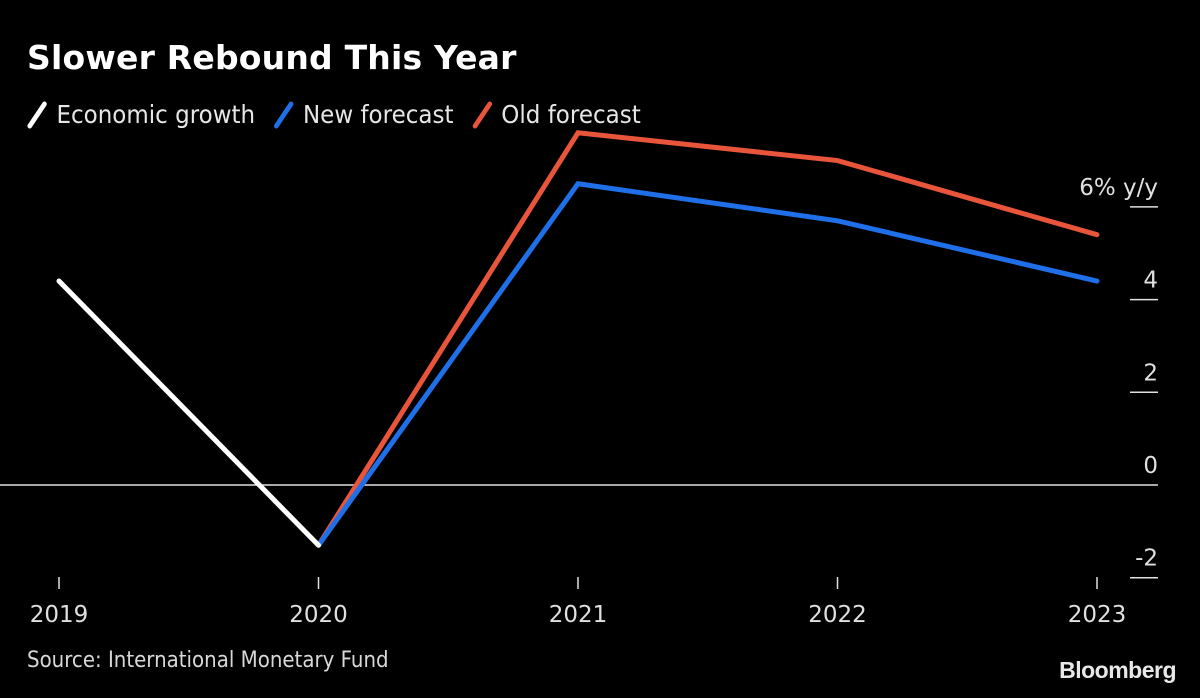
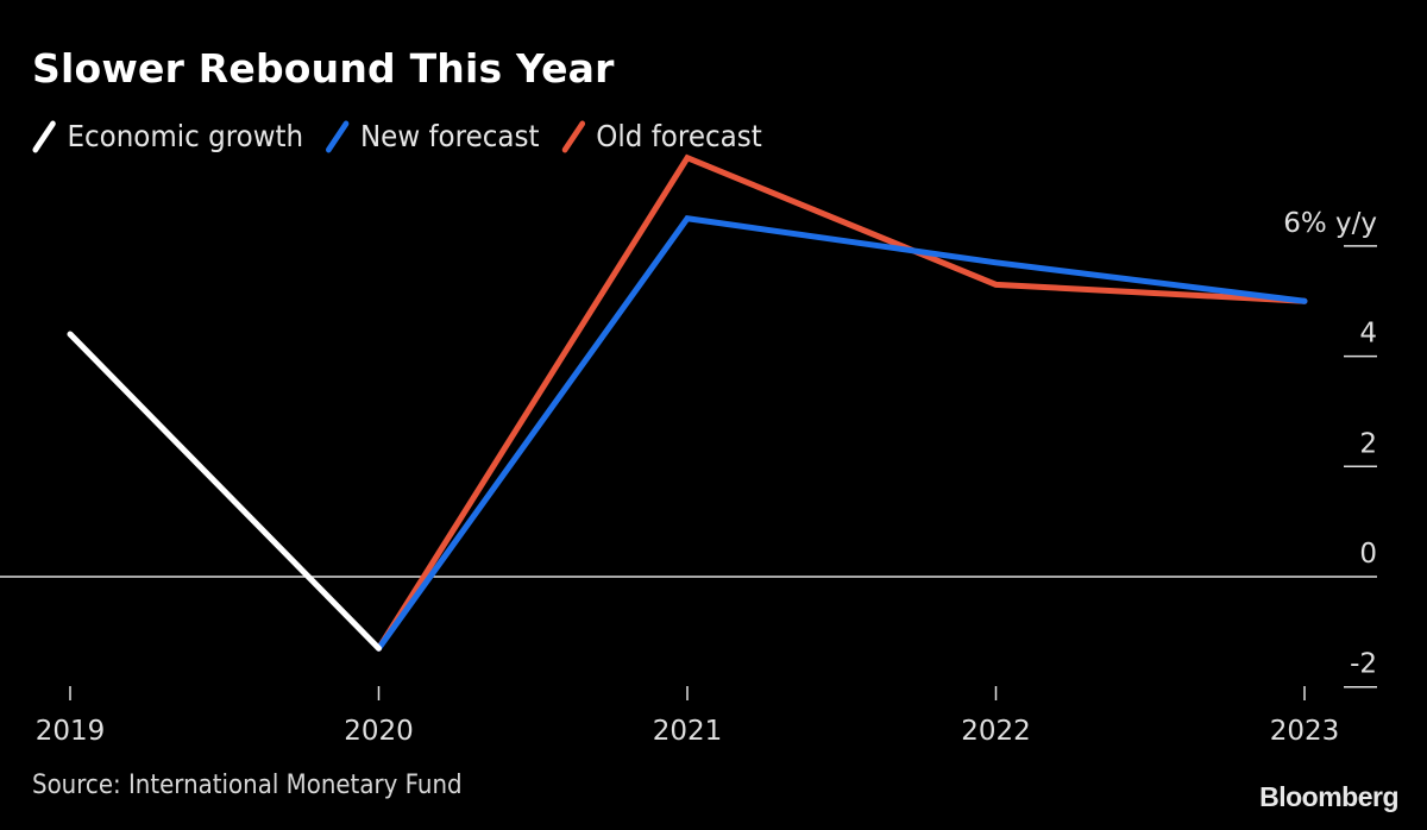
Old forecast/2022: 7.0 -> 5.3
New forecast/2023: 4.4 -> 5.0
Old forecast/2023: 5.4 -> 5.0
